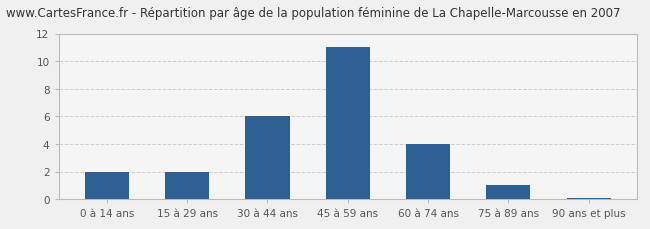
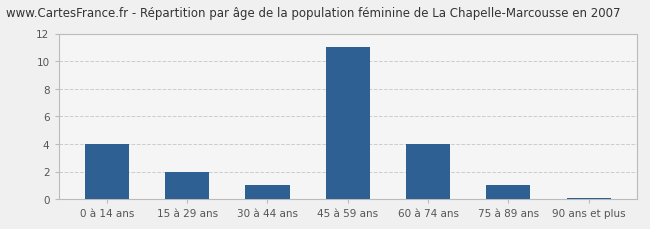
0 à 14 ans: 2.0 -> 4.0
30 à 44 ans: 6.0 -> 1.0
